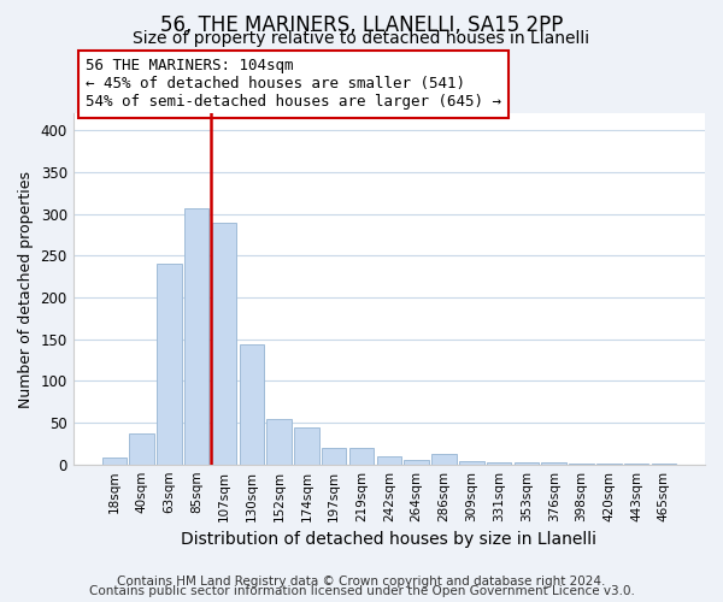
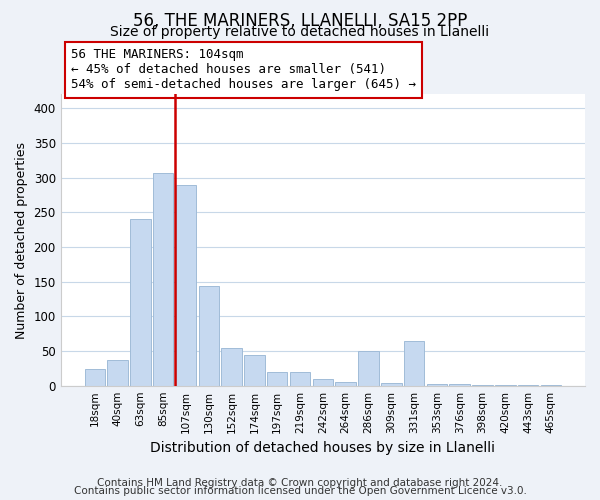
18sqm: 8 -> 24
286sqm: 13 -> 50
331sqm: 2 -> 64
